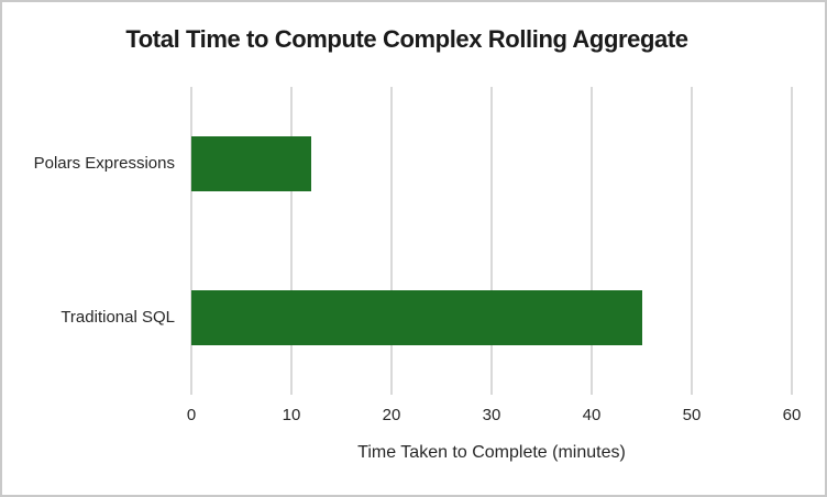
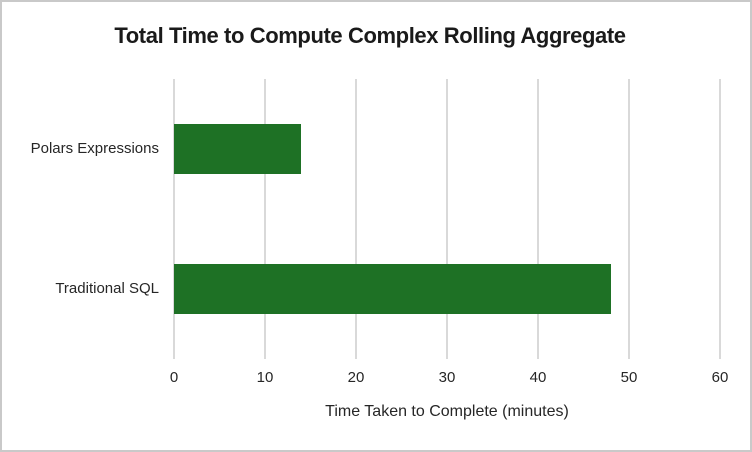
Polars Expressions: 12 -> 14
Traditional SQL: 45 -> 48
